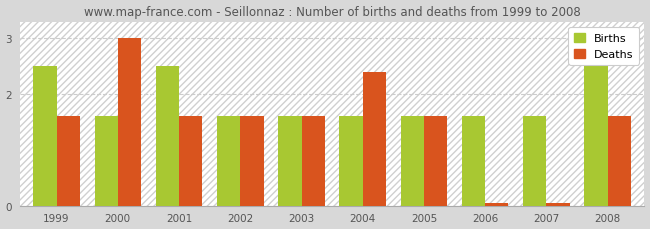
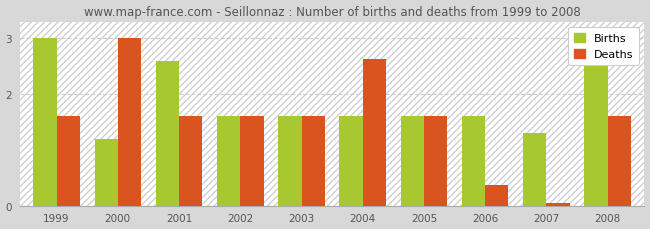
Births/1999: 2.5 -> 3.0
Births/2000: 1.6 -> 1.2
Births/2001: 2.5 -> 2.6
Deaths/2004: 2.40 -> 2.62
Deaths/2006: 0.05 -> 0.38
Births/2007: 1.6 -> 1.3
